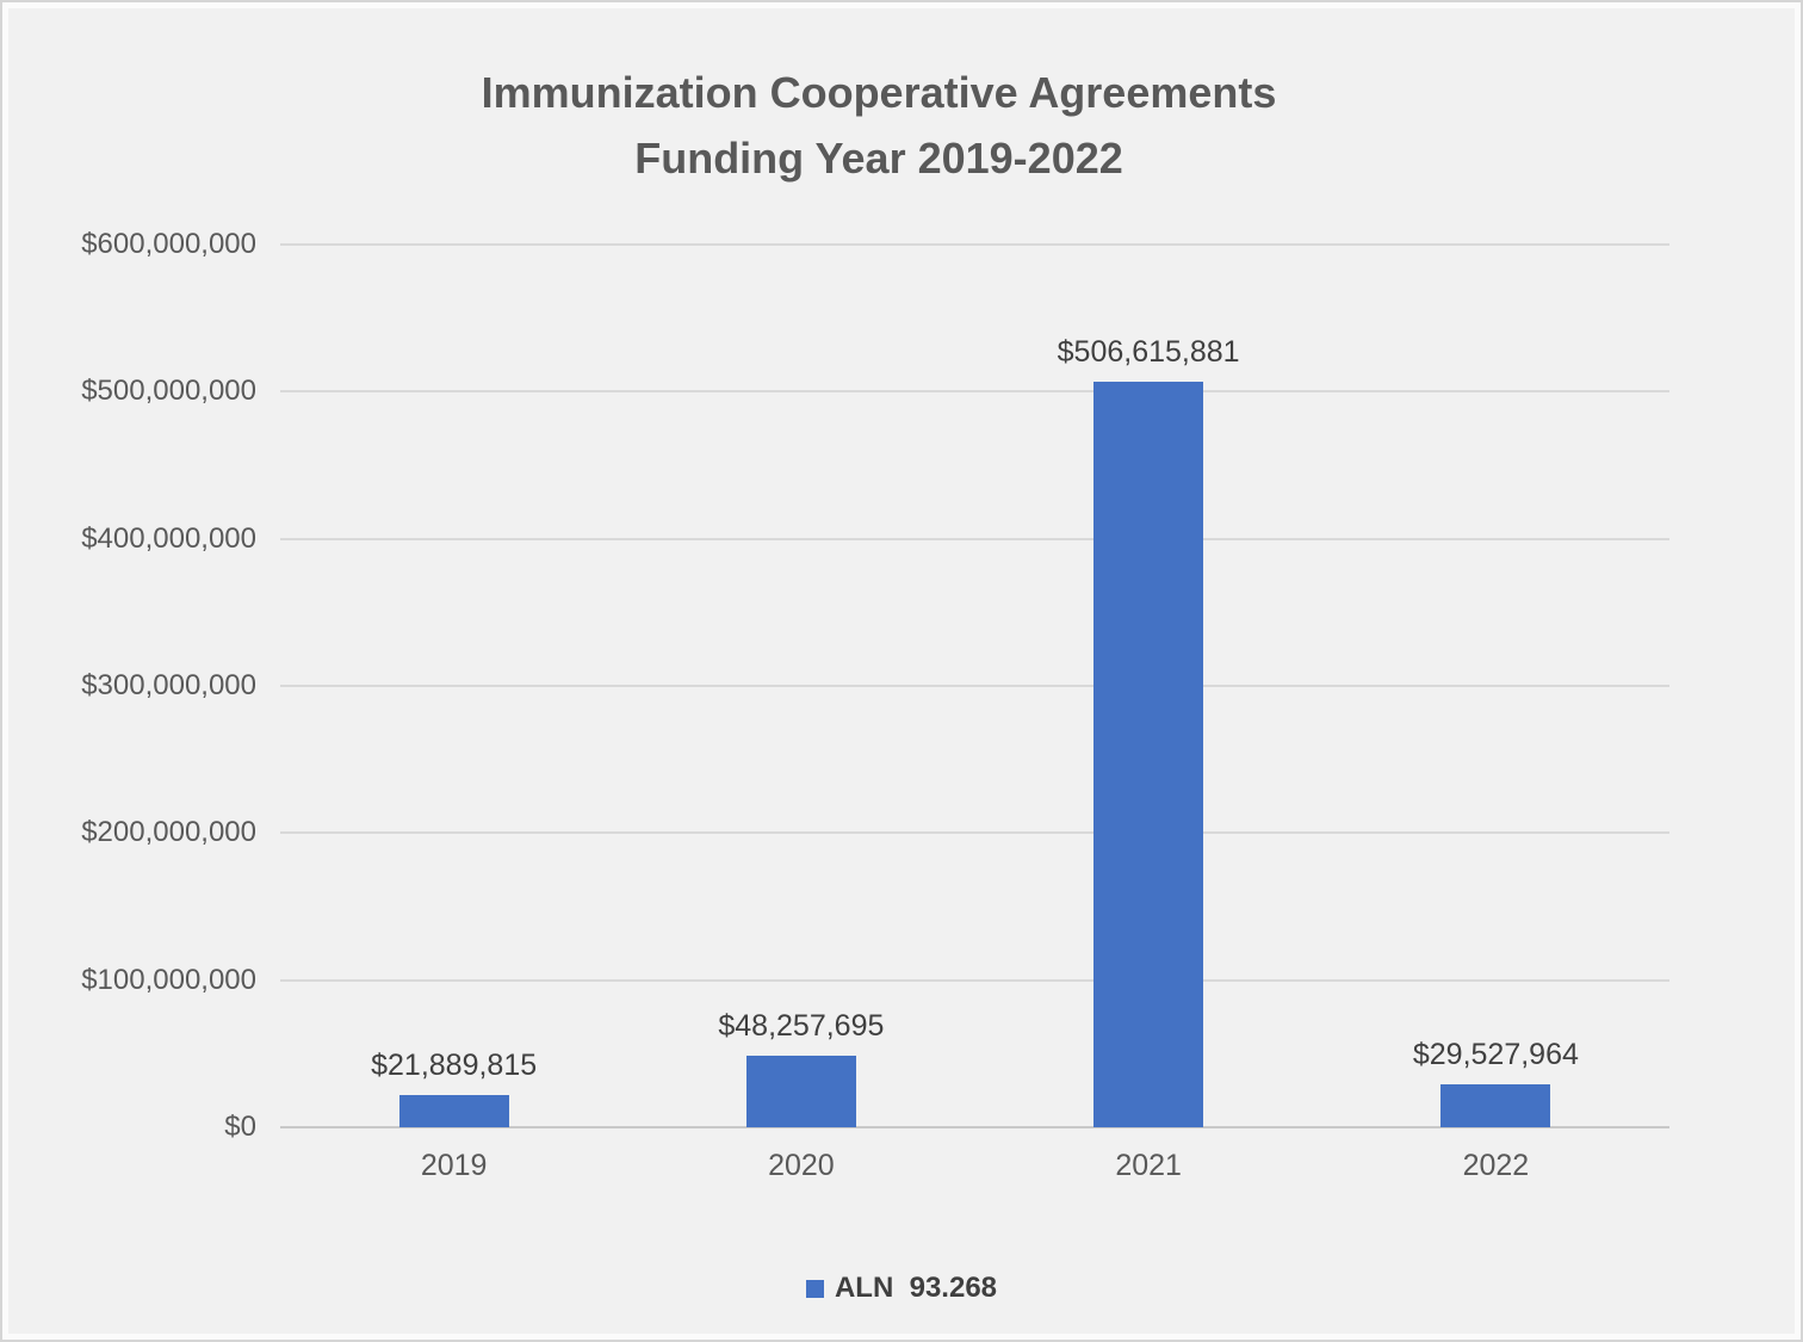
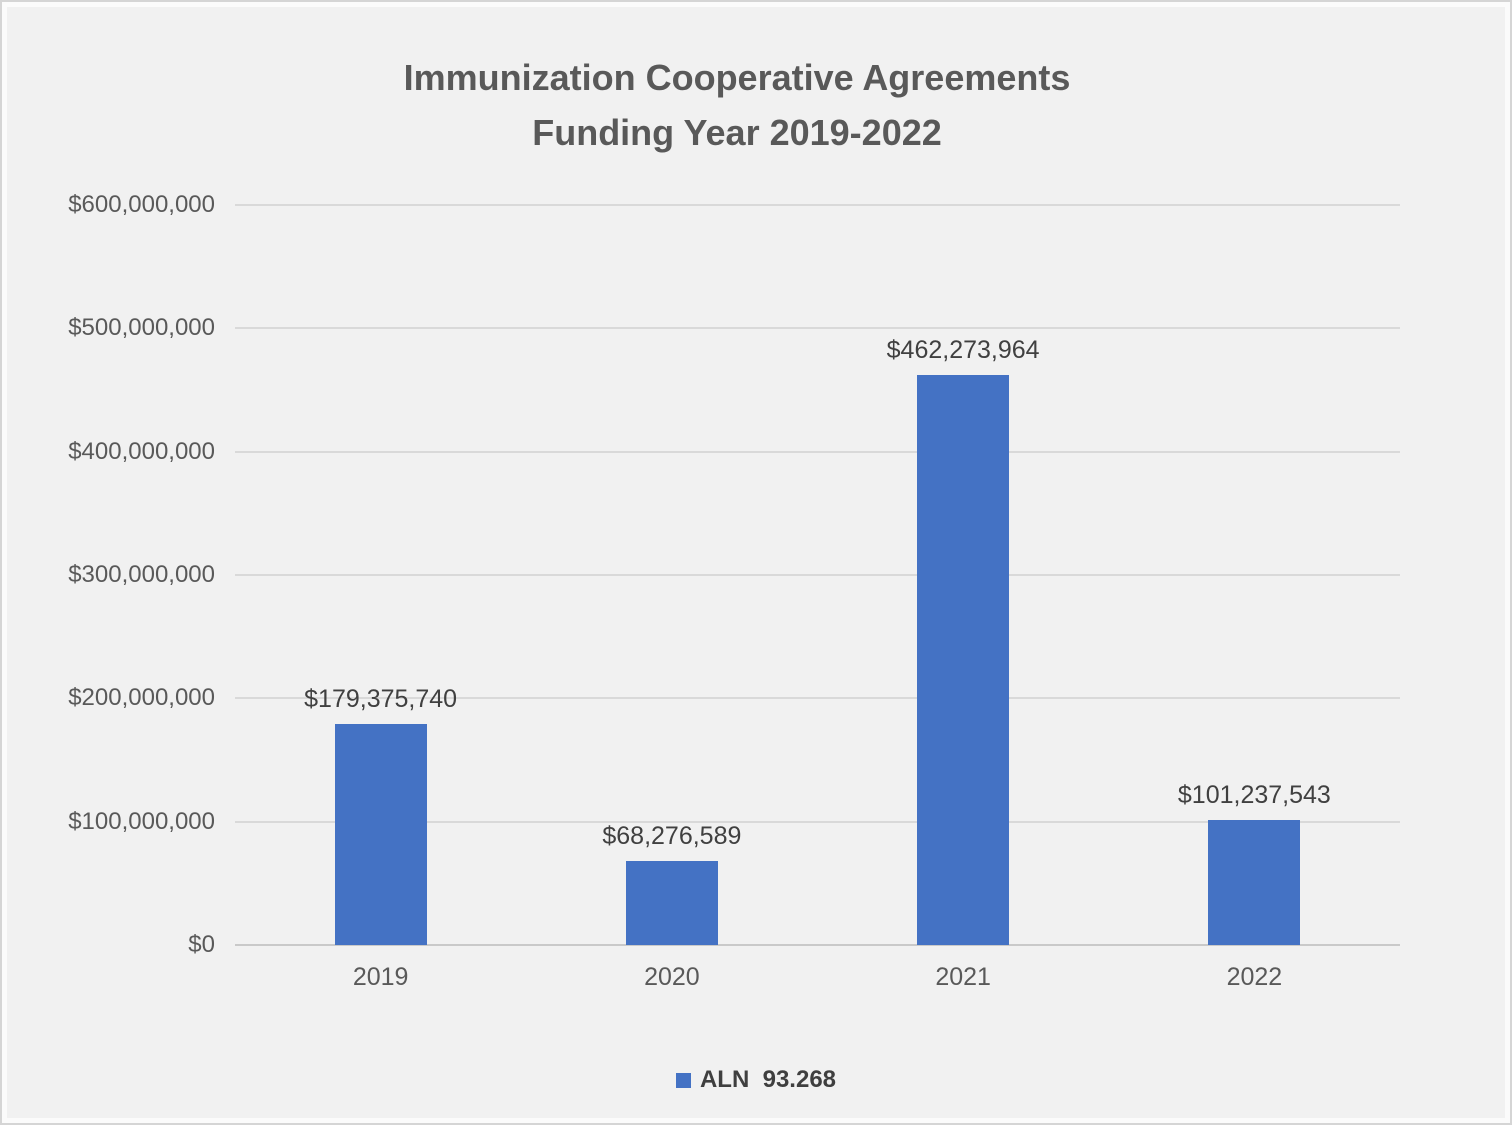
2019: $21,889,815 -> $179,375,740
2020: $48,257,695 -> $68,276,589
2021: $506,615,881 -> $462,273,964
2022: $29,527,964 -> $101,237,543
